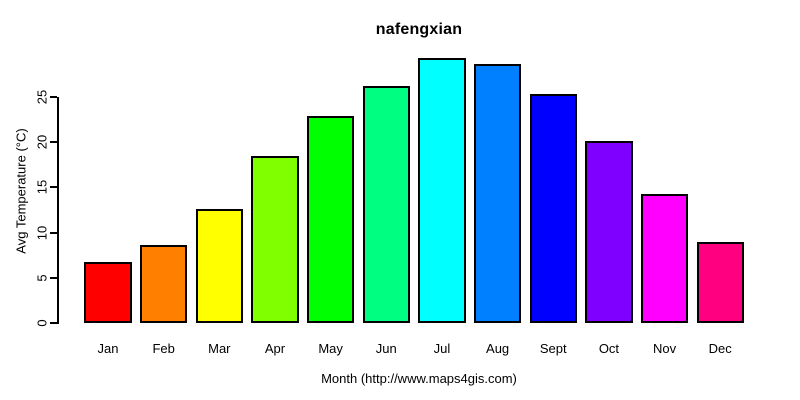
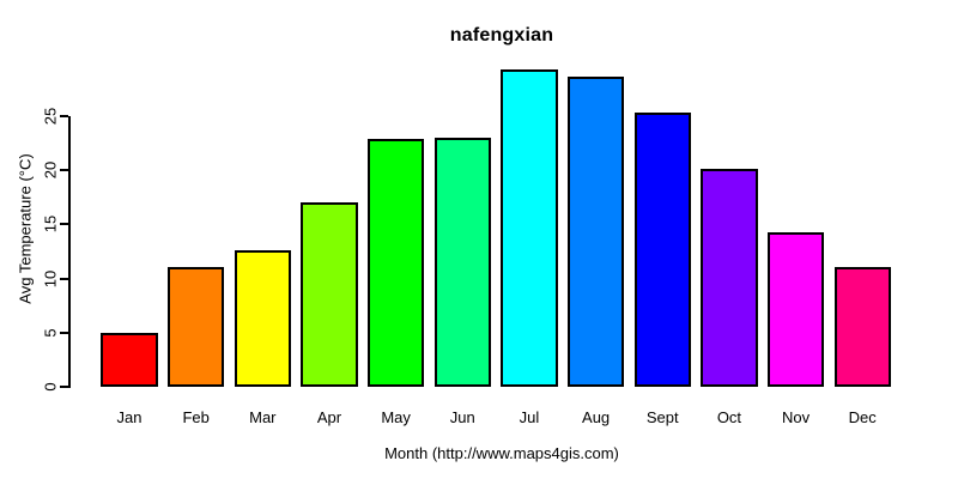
Jan: 7 -> 5
Feb: 9 -> 11
Apr: 18 -> 17
Jun: 26 -> 23
Dec: 9 -> 11
